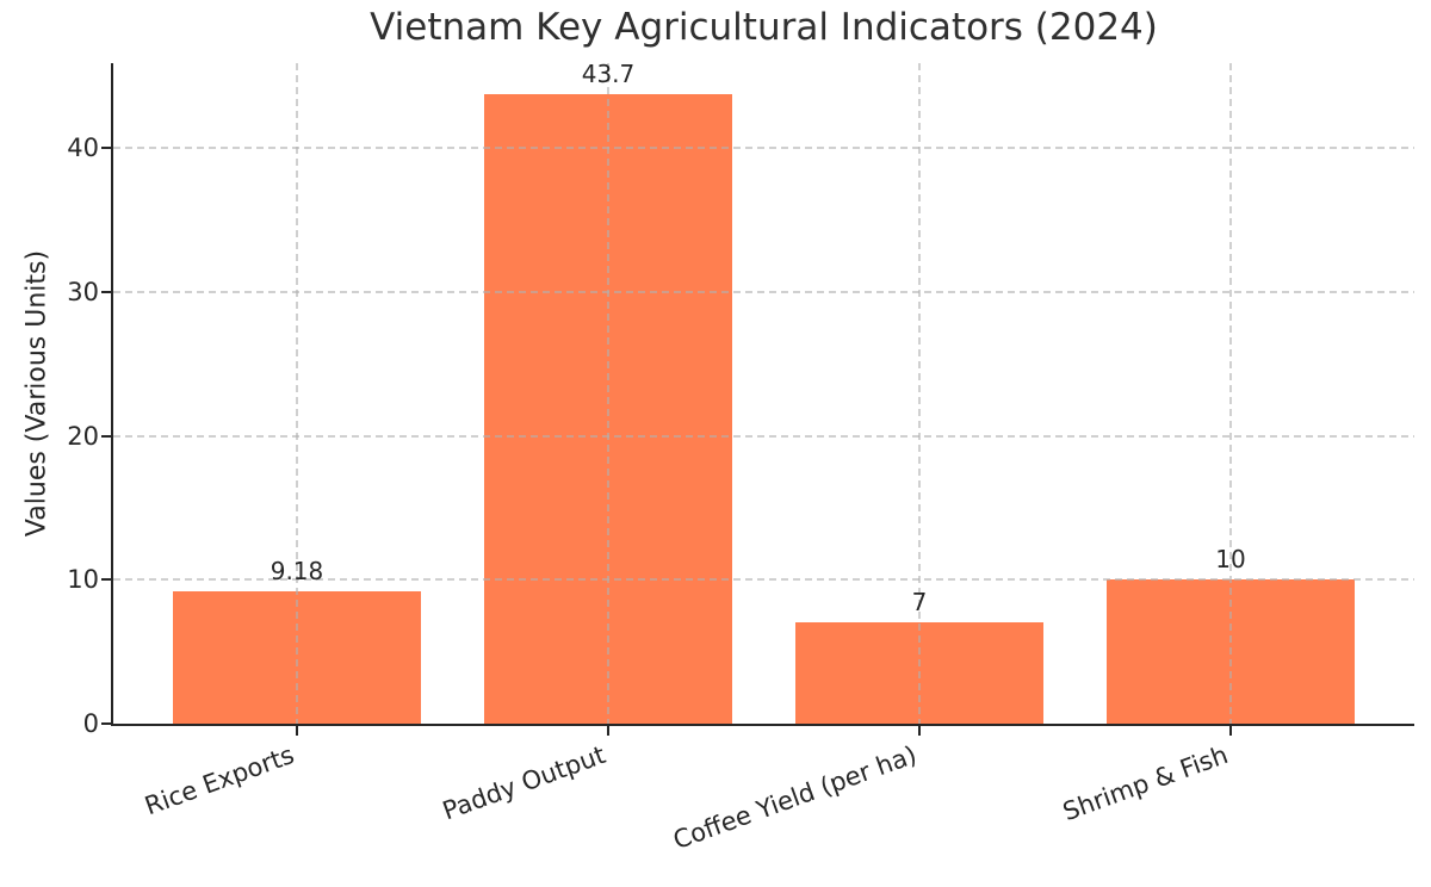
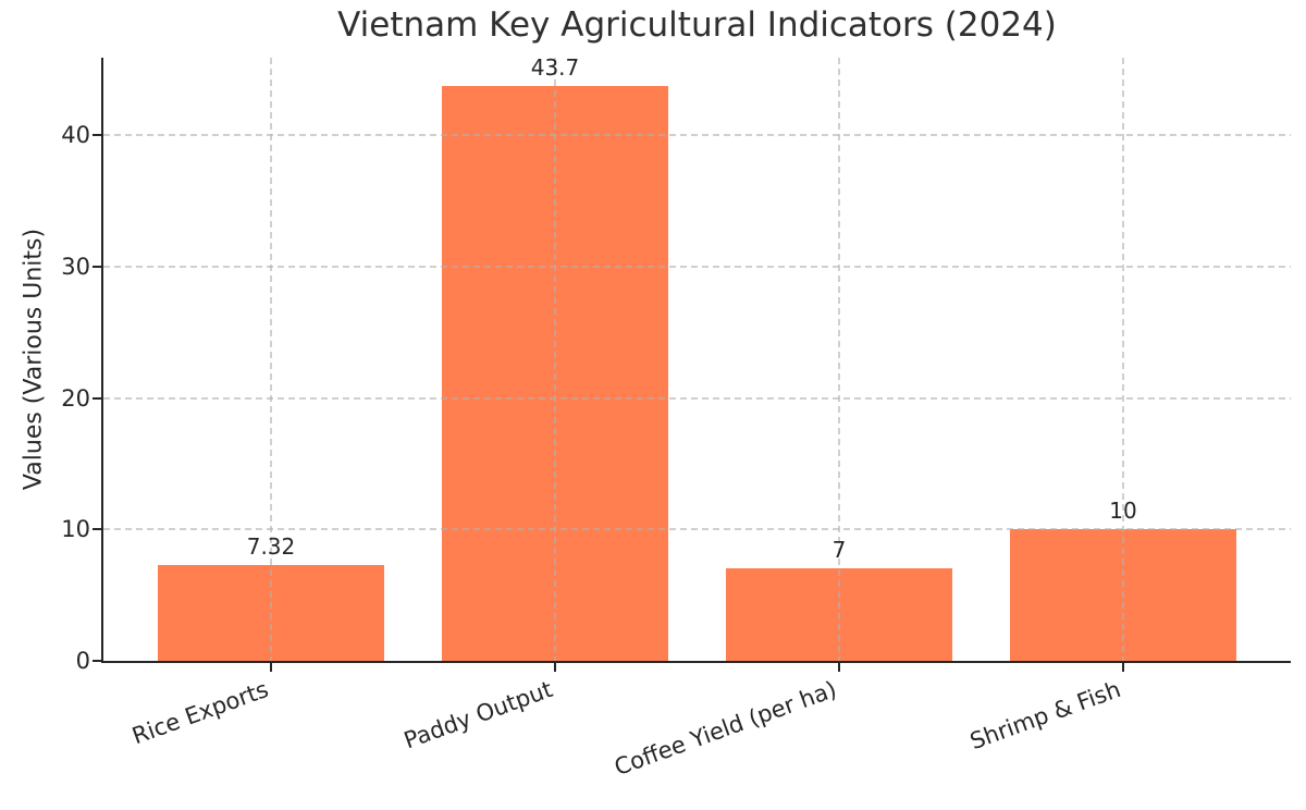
Rice Exports: 9.18 -> 7.32
